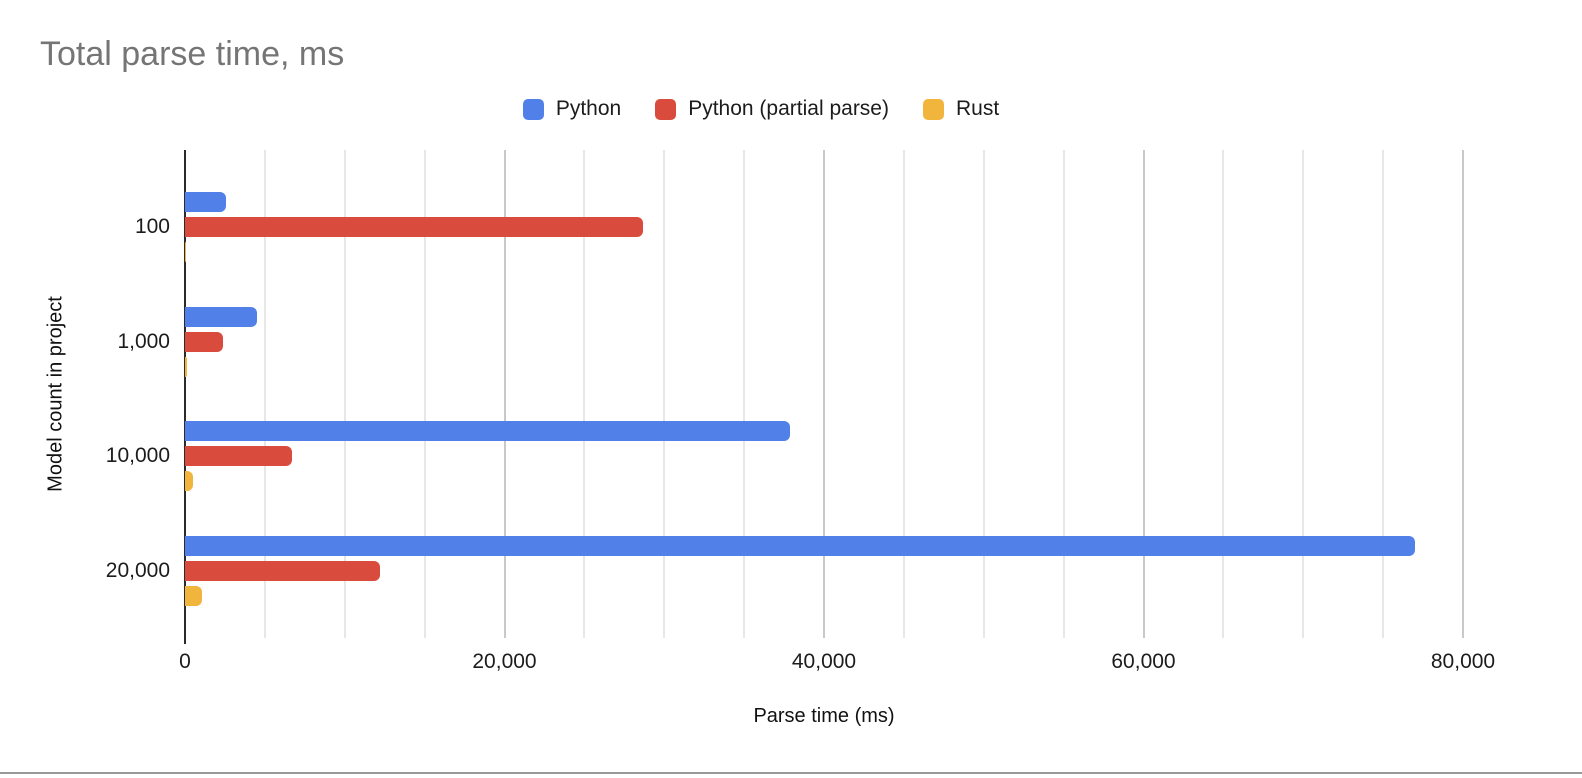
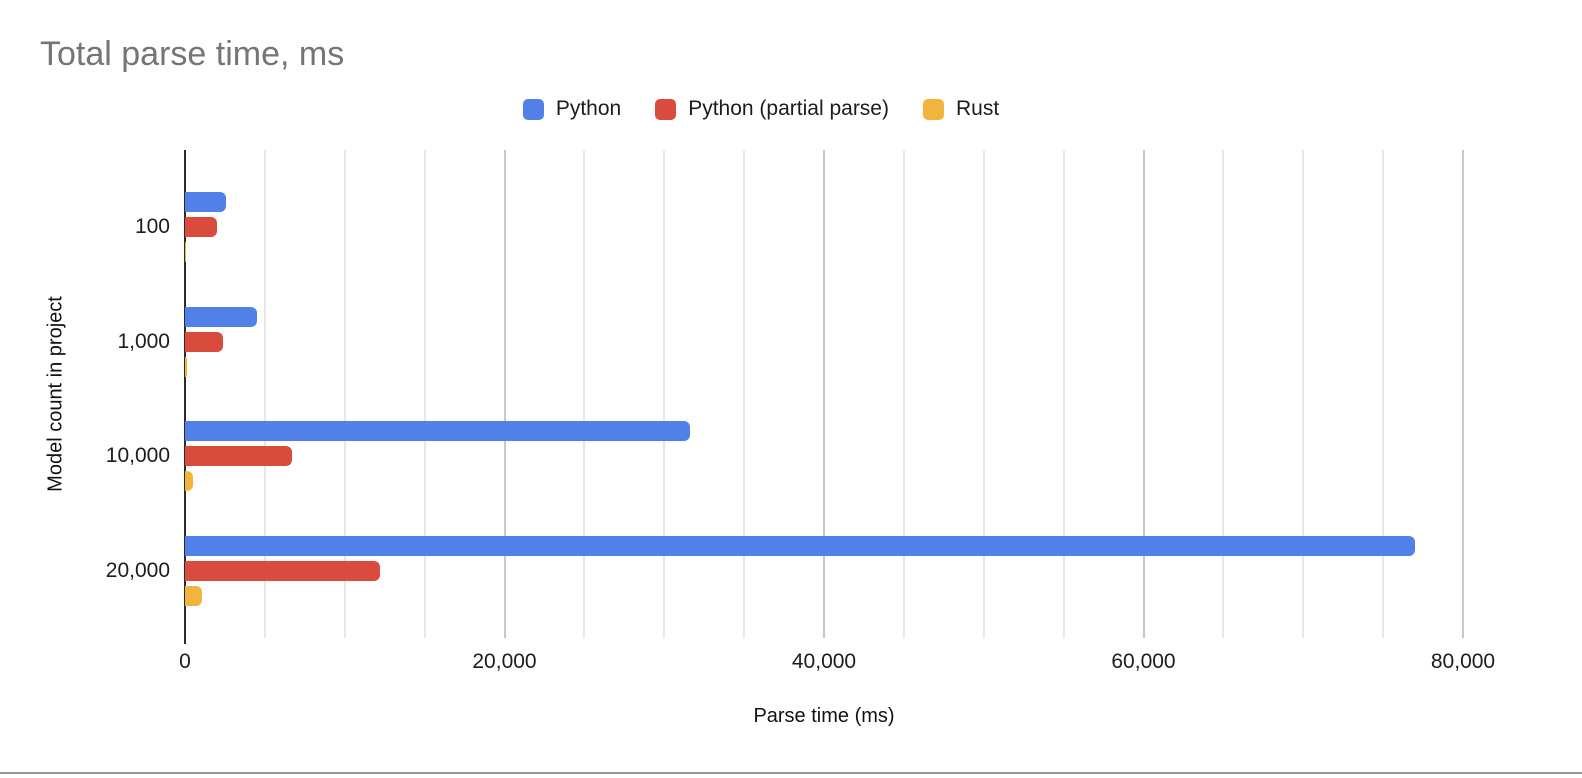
Python (partial parse)/100: 28700 -> 2000
Python/10,000: 37900 -> 31600
